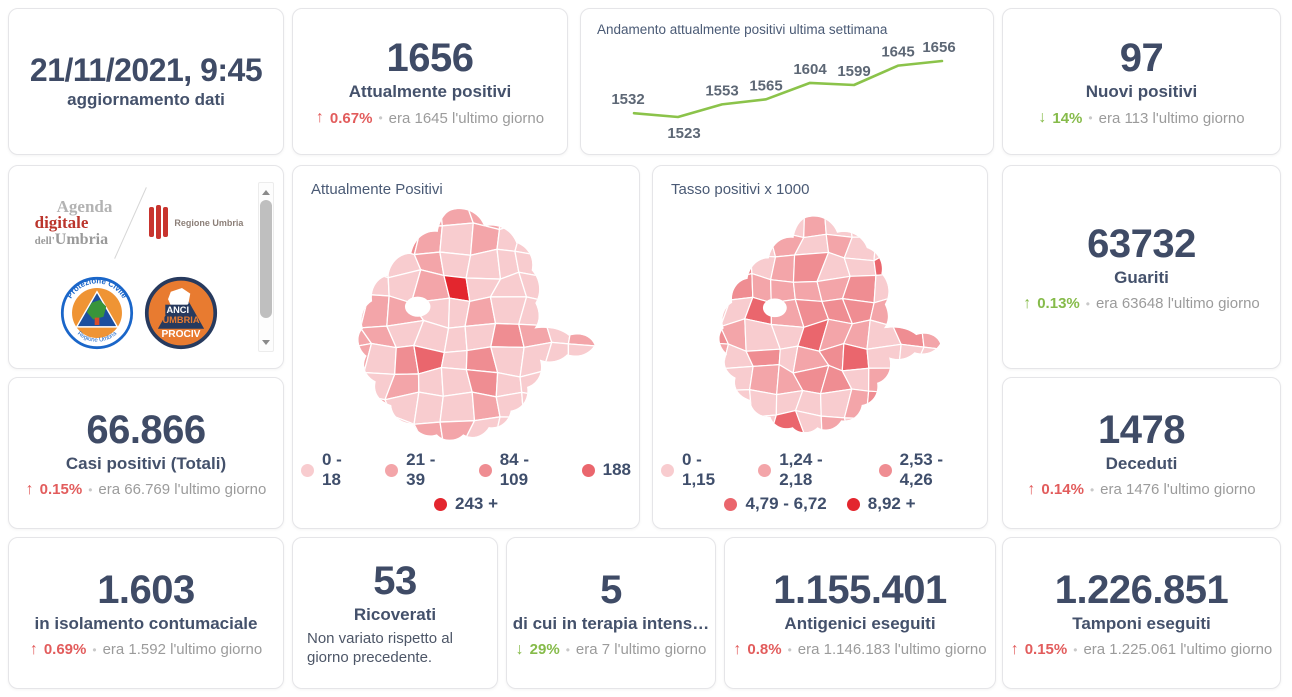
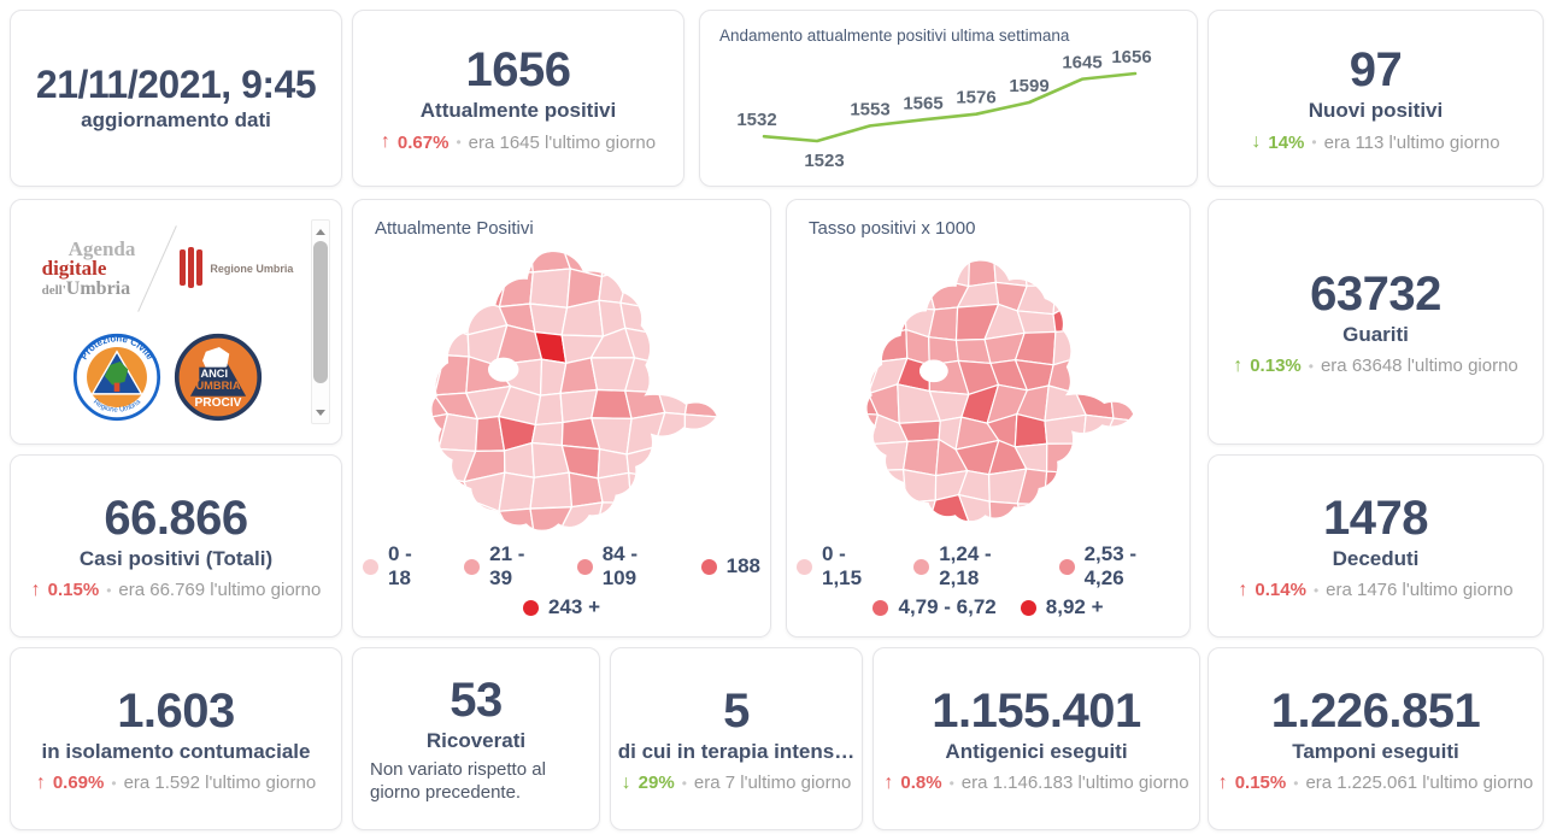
5: 1604 -> 1576
